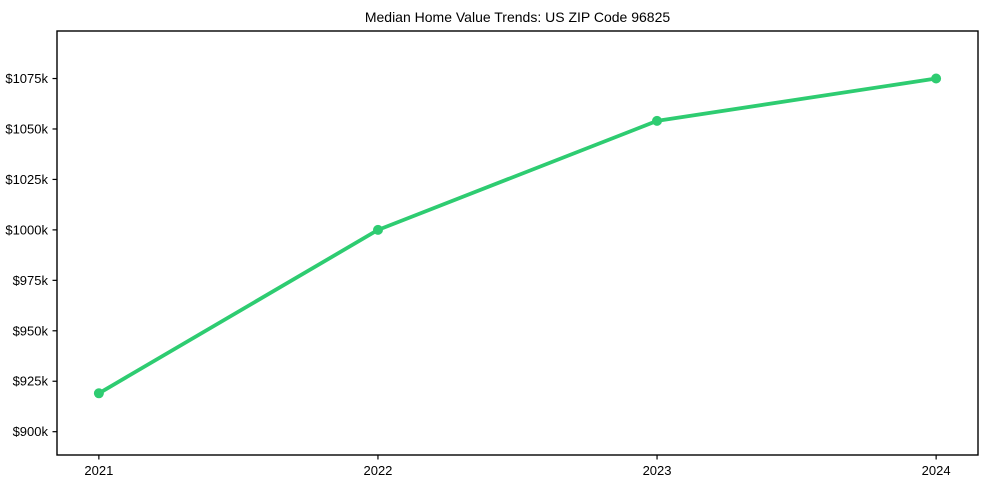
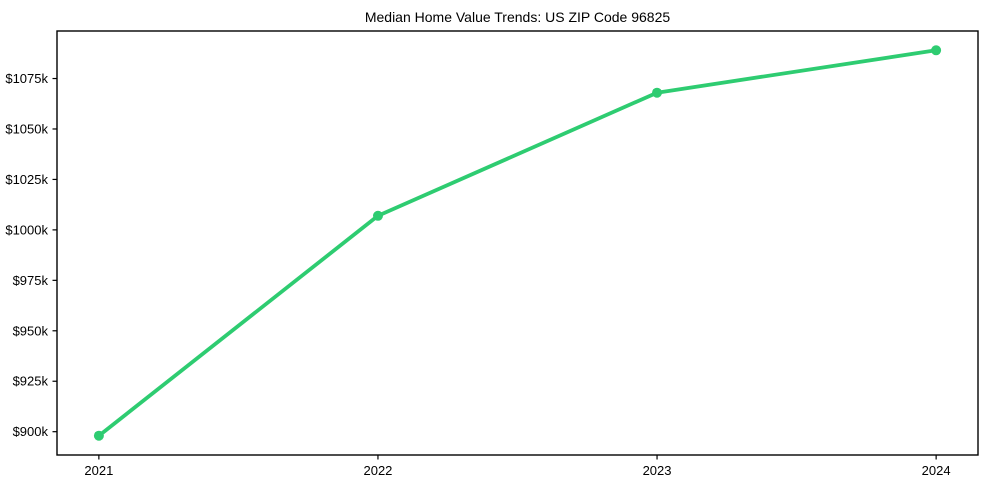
2021: $919k -> $898k
2022: $1000k -> $1007k
2023: $1054k -> $1068k
2024: $1075k -> $1089k
